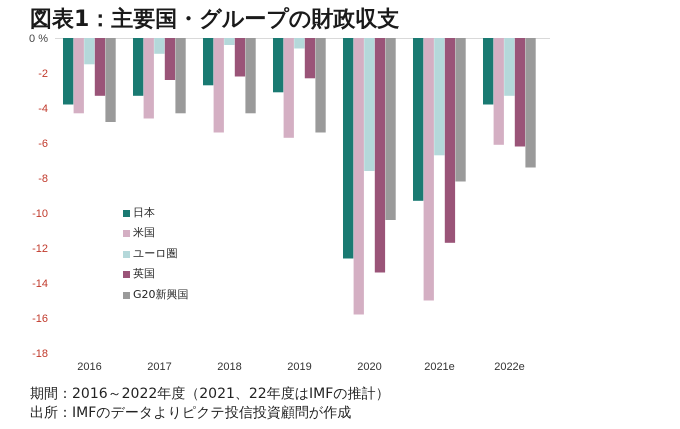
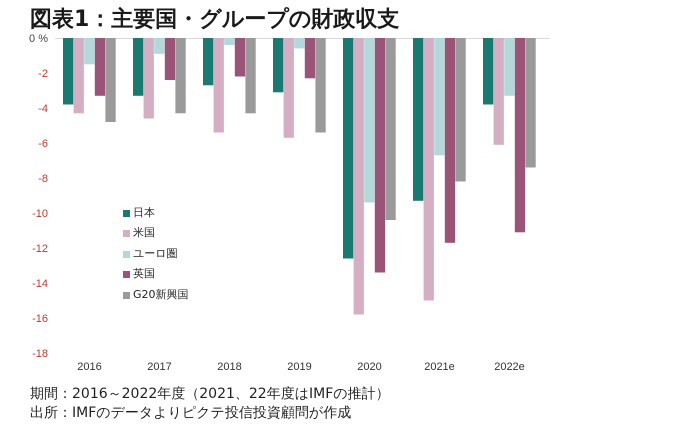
ユーロ圏/2020: -7.6% -> -9.4%
英国/2022e: -6.2% -> -11.1%
